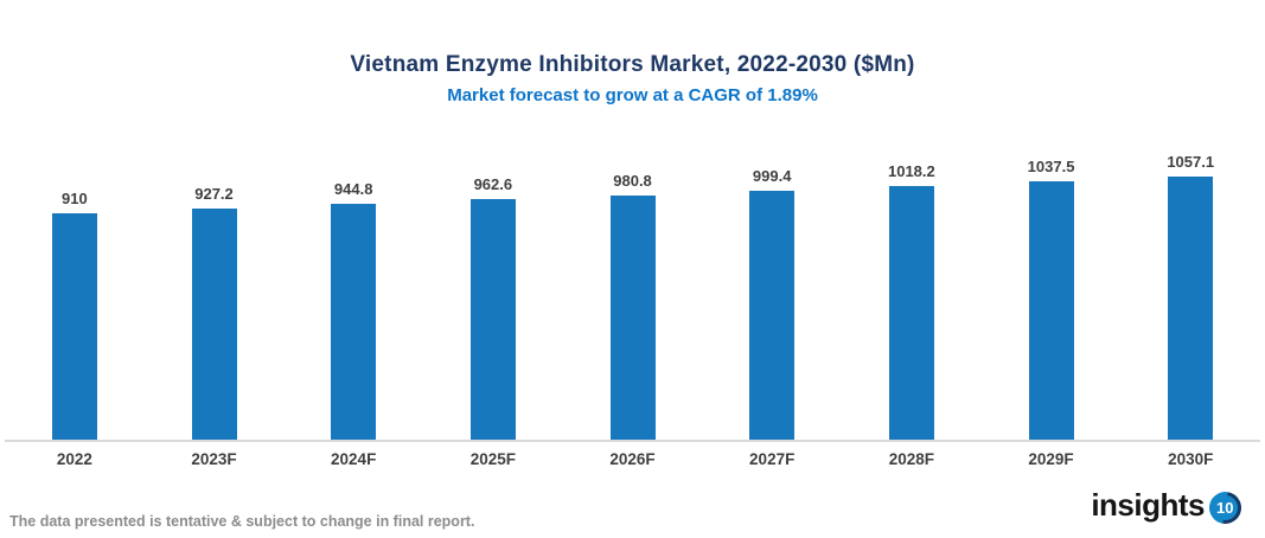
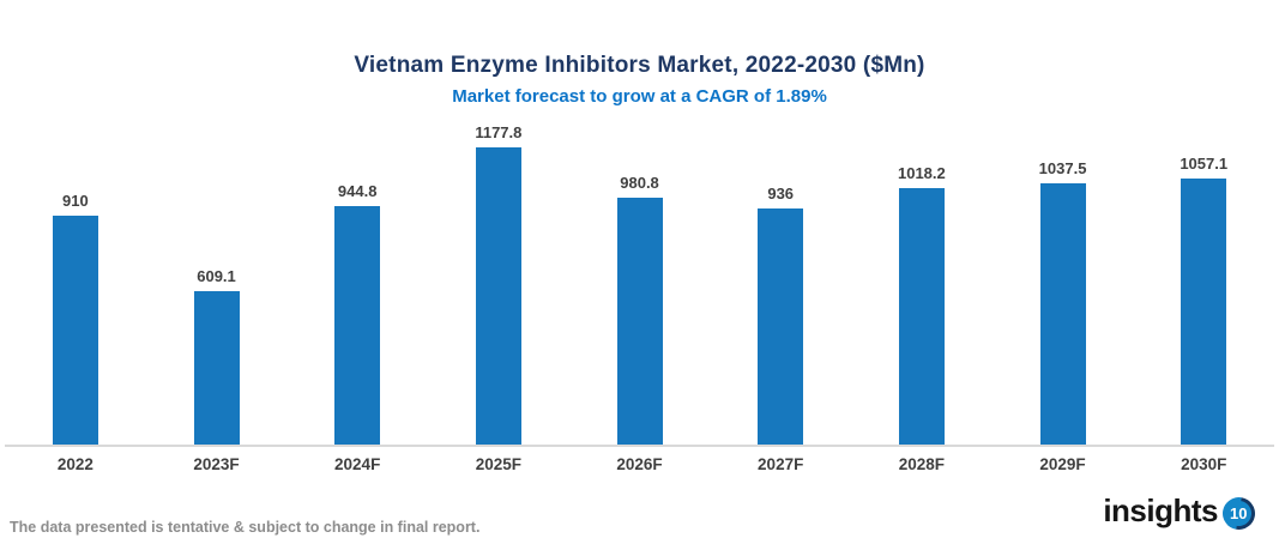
2023F: 927.2 -> 609.1
2025F: 962.6 -> 1177.8
2027F: 999.4 -> 936
